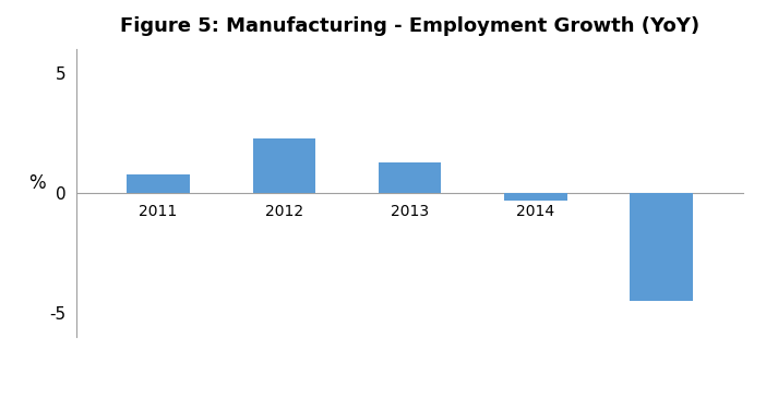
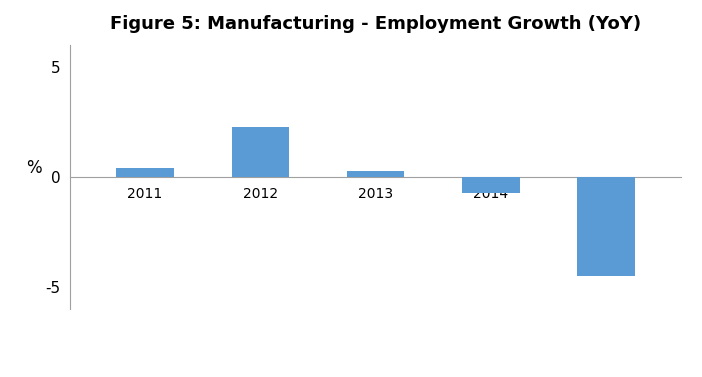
2011: 0.8 -> 0.4
2013: 1.3 -> 0.3
2014: -0.3 -> -0.7
